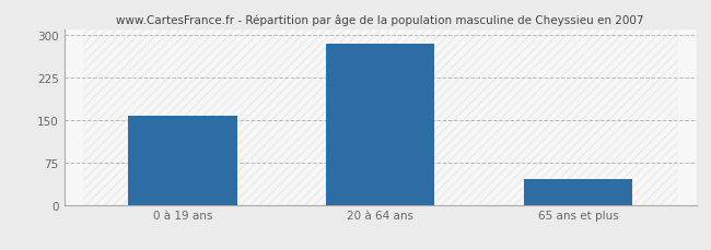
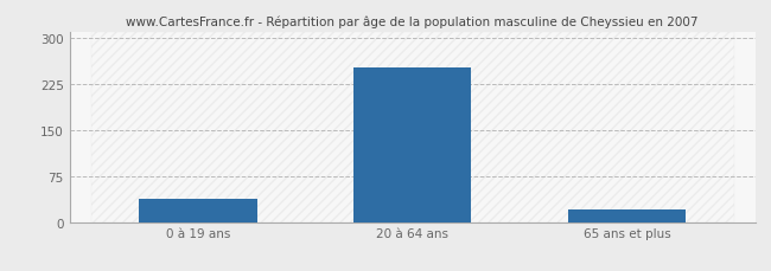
0 à 19 ans: 158 -> 38
20 à 64 ans: 284 -> 252
65 ans et plus: 46 -> 20
